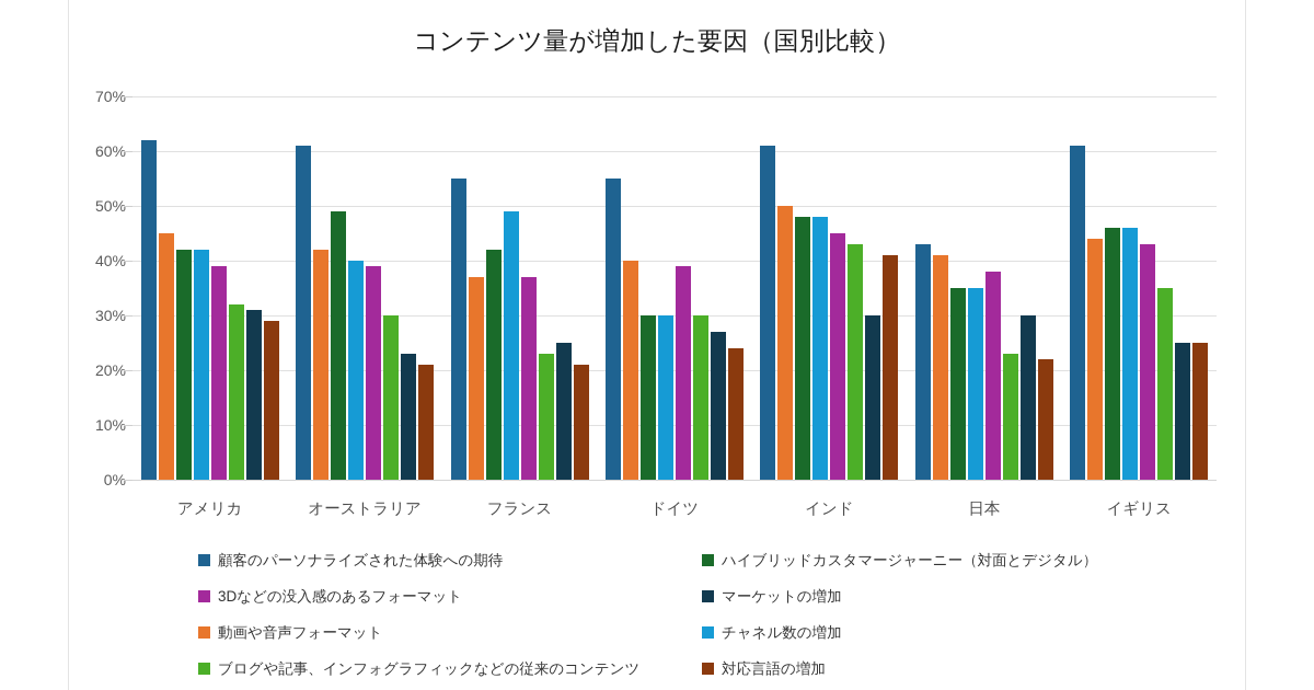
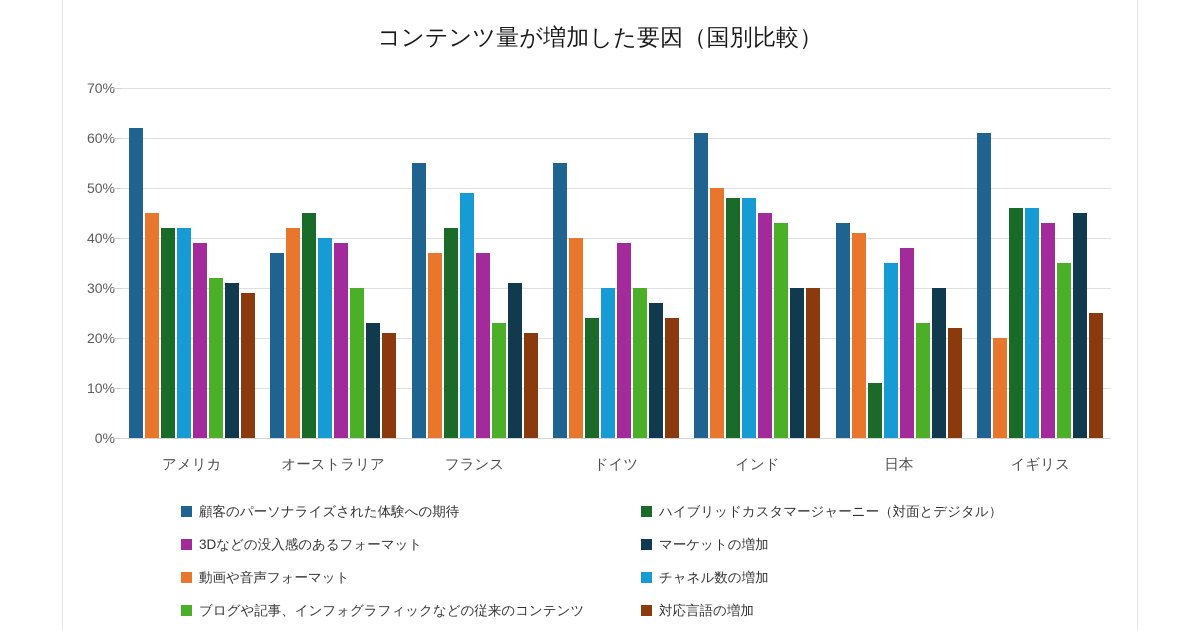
顧客のパーソナライズされた体験への期待/オーストラリア: 61% -> 37%
ハイブリッドカスタマージャーニー（対面とデジタル）/オーストラリア: 49% -> 45%
マーケットの増加/フランス: 25% -> 31%
ハイブリッドカスタマージャーニー（対面とデジタル）/ドイツ: 30% -> 24%
対応言語の増加/インド: 41% -> 30%
ハイブリッドカスタマージャーニー（対面とデジタル）/日本: 35% -> 11%
動画や音声フォーマット/イギリス: 44% -> 20%
マーケットの増加/イギリス: 25% -> 45%
